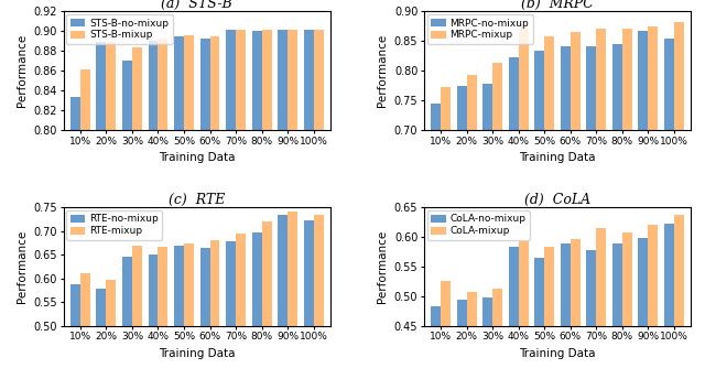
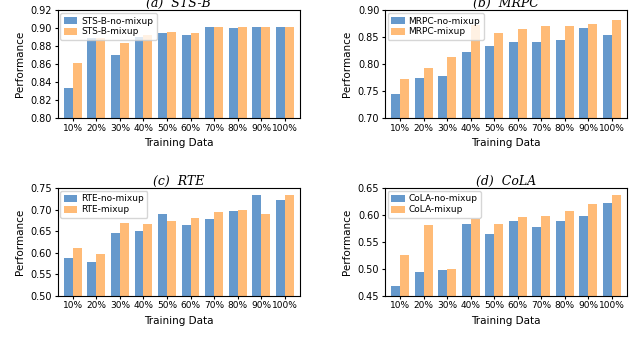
(c) RTE/RTE-no-mixup/50%: 0.669 -> 0.690
(c) RTE/RTE-mixup/80%: 0.720 -> 0.700
(c) RTE/RTE-mixup/90%: 0.741 -> 0.690
(d) CoLA/CoLA-no-mixup/10%: 0.483 -> 0.468
(d) CoLA/CoLA-mixup/20%: 0.508 -> 0.582
(d) CoLA/CoLA-mixup/30%: 0.513 -> 0.500
(d) CoLA/CoLA-mixup/70%: 0.615 -> 0.598
